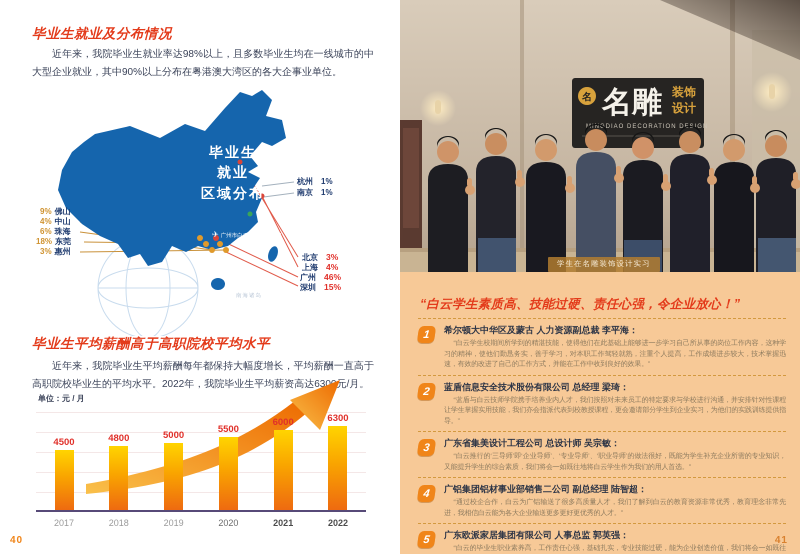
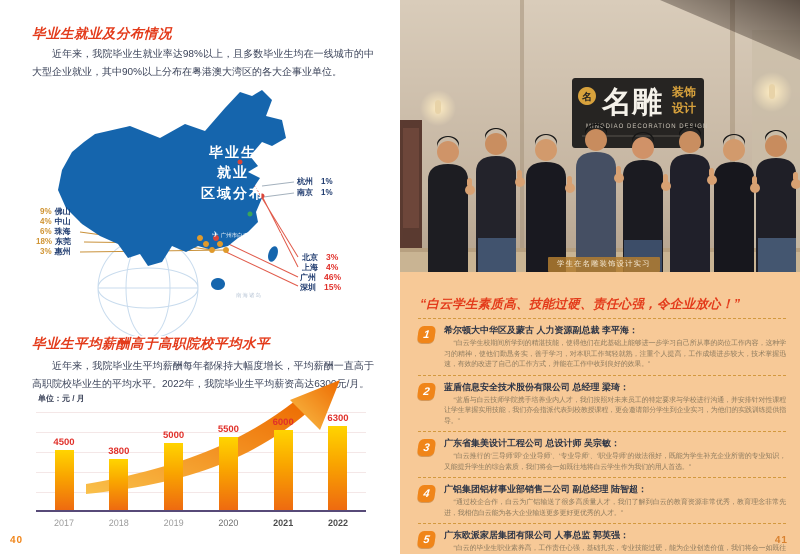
2018: 4800 -> 3800
